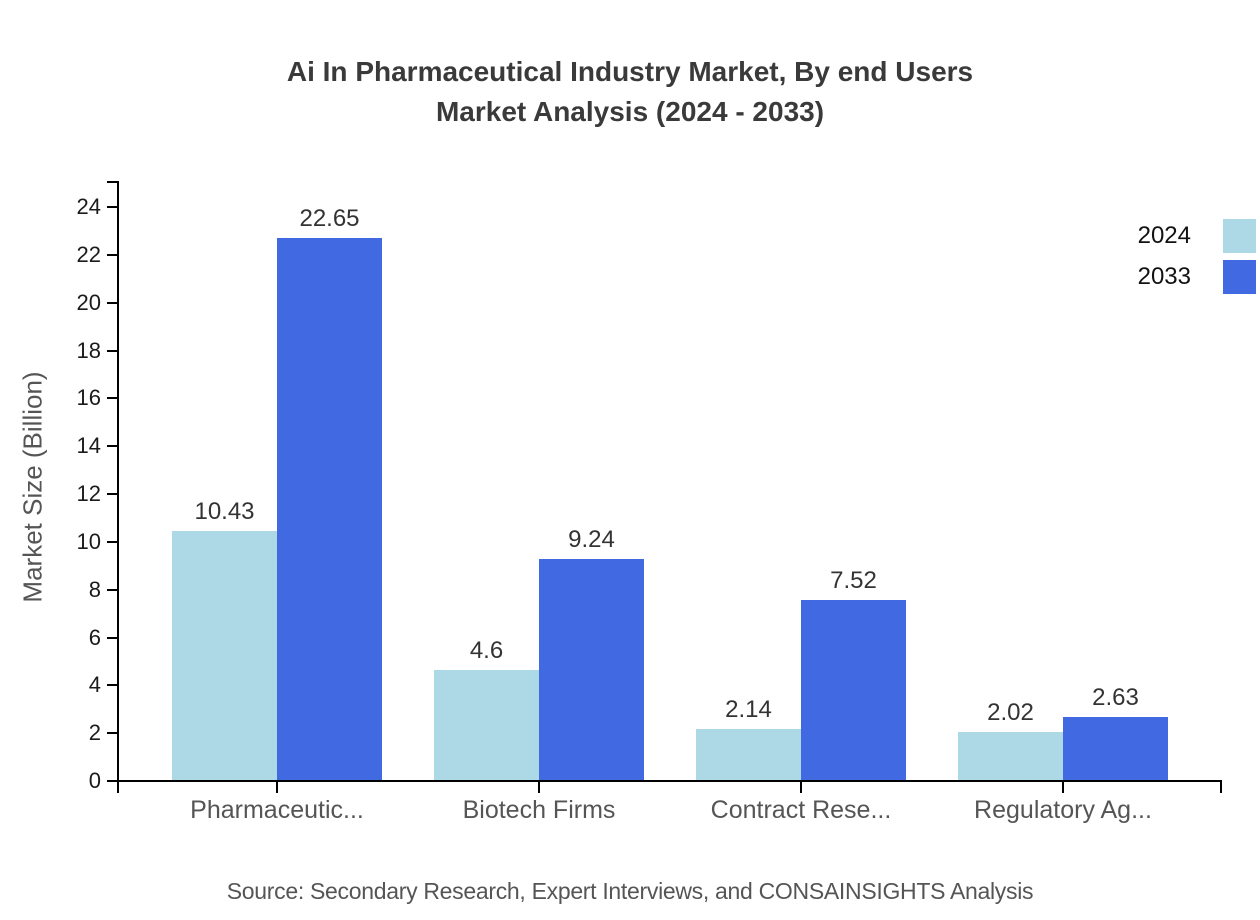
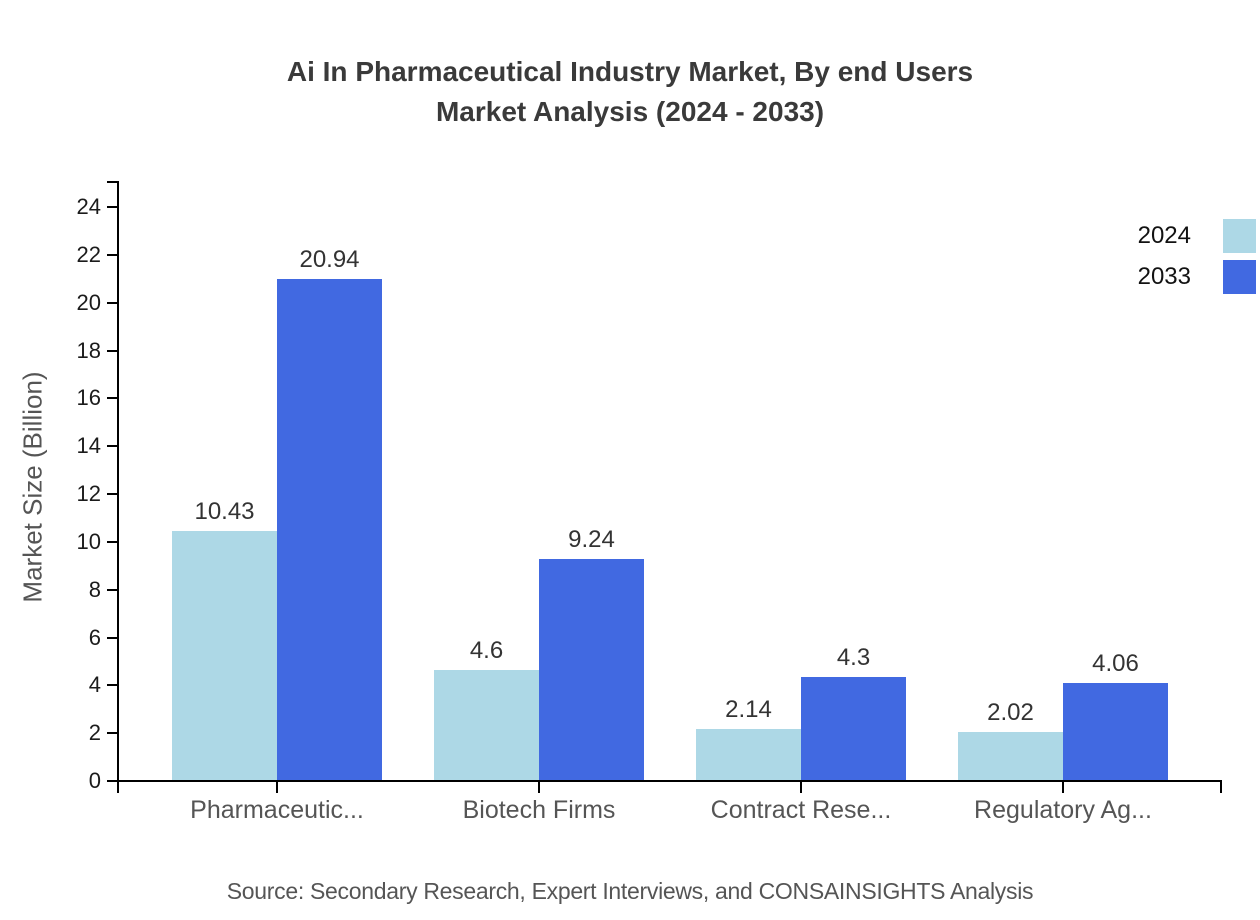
2033/Pharmaceutic...: 22.65 -> 20.94
2033/Contract Rese...: 7.52 -> 4.3
2033/Regulatory Ag...: 2.63 -> 4.06
